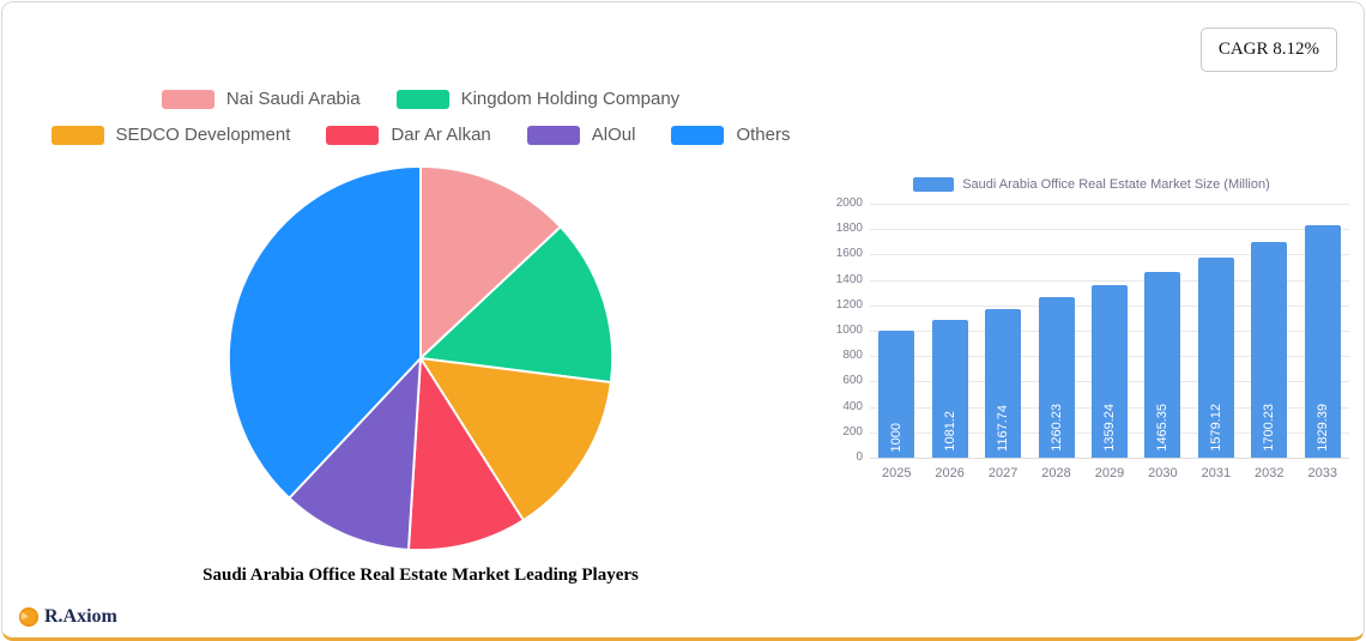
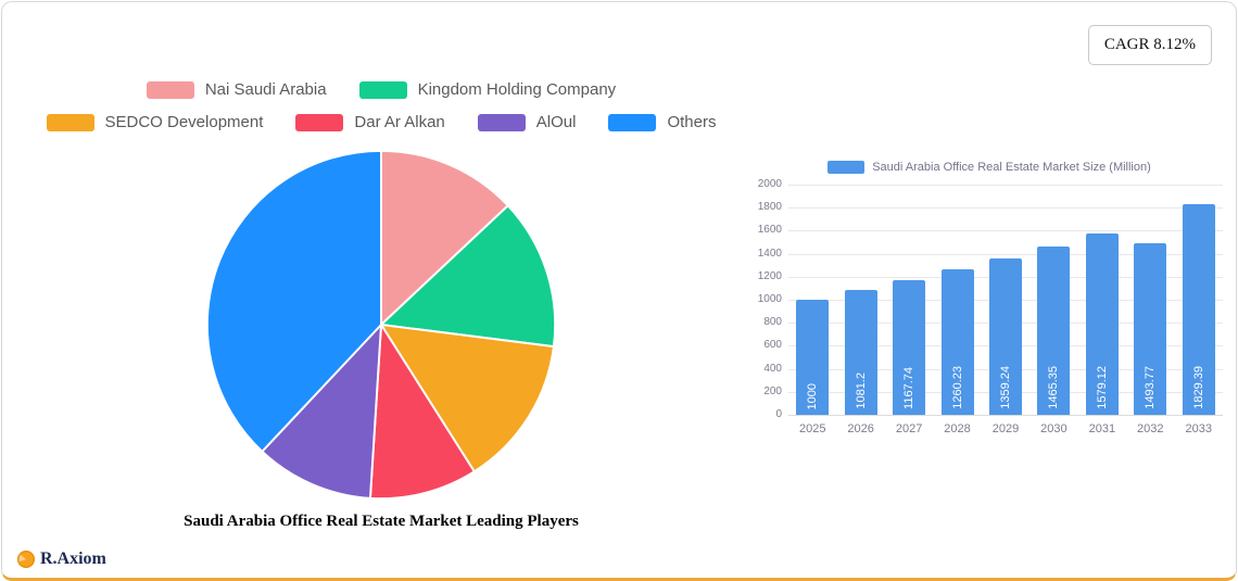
Saudi Arabia Office Real Estate Market Size (Million)/2032: 1700.23 -> 1493.77
